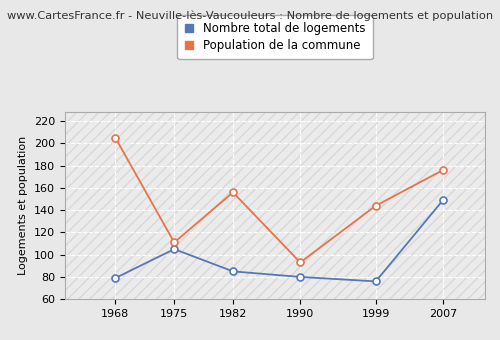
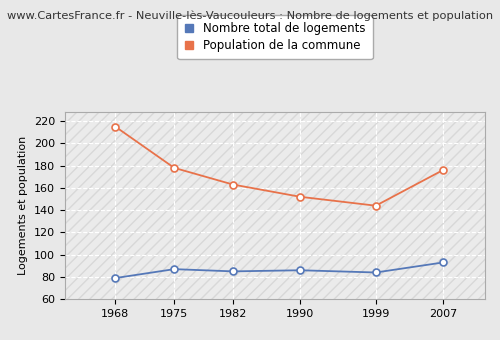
Population de la commune/1968: 205 -> 215
Nombre total de logements/1975: 105 -> 87
Population de la commune/1975: 111 -> 178
Population de la commune/1982: 156 -> 163
Nombre total de logements/1990: 80 -> 86
Population de la commune/1990: 93 -> 152
Nombre total de logements/1999: 76 -> 84
Nombre total de logements/2007: 149 -> 93
